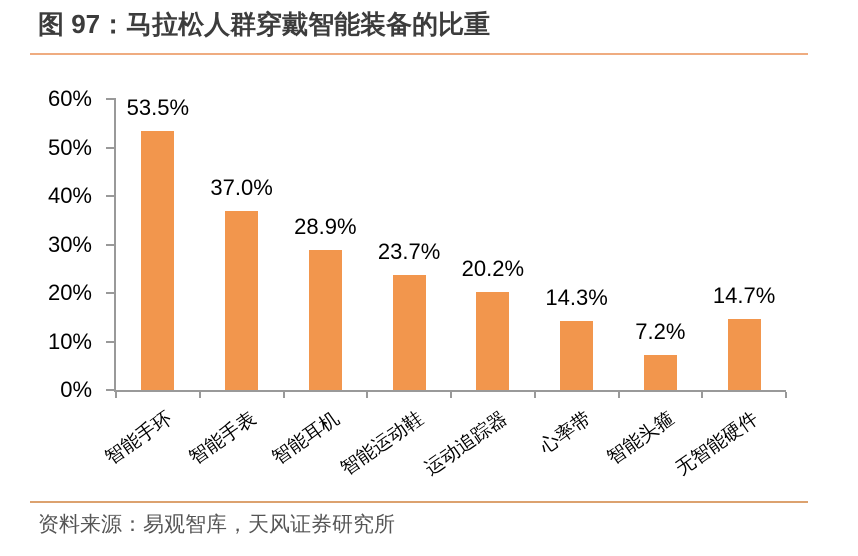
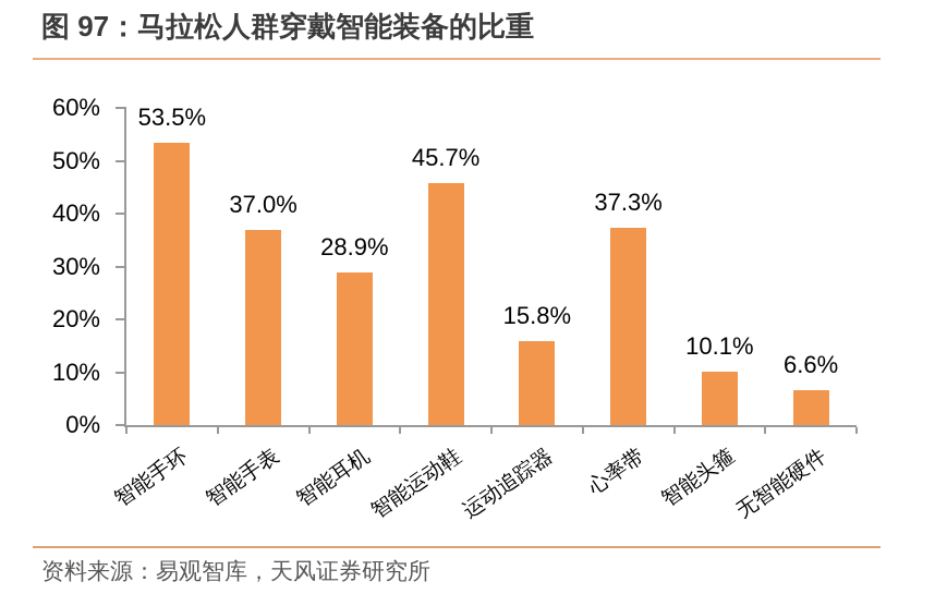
智能运动鞋: 23.7% -> 45.7%
运动追踪器: 20.2% -> 15.8%
心率带: 14.3% -> 37.3%
智能头箍: 7.2% -> 10.1%
无智能硬件: 14.7% -> 6.6%
